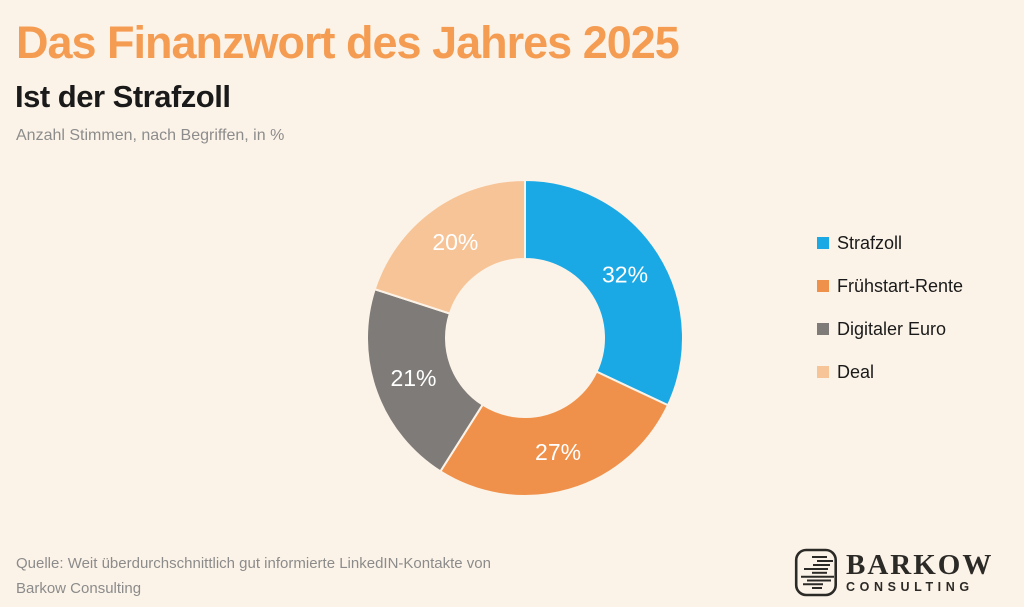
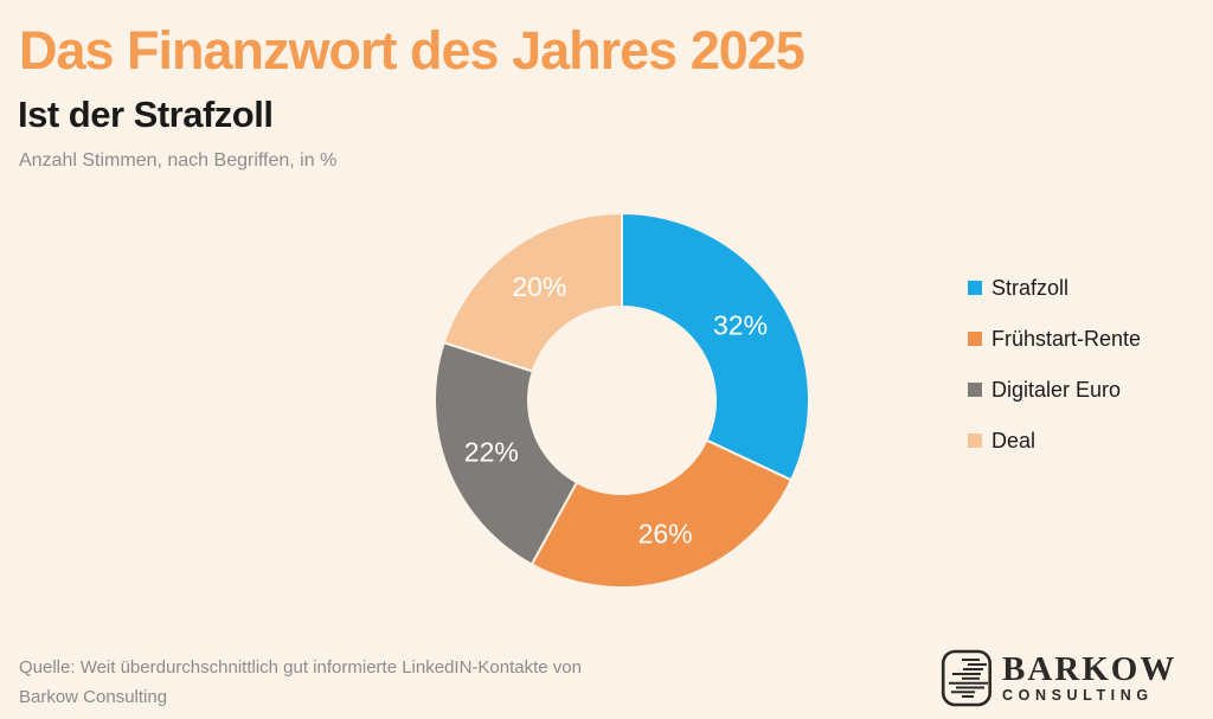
Frühstart-Rente: 27% -> 26%
Digitaler Euro: 21% -> 22%
